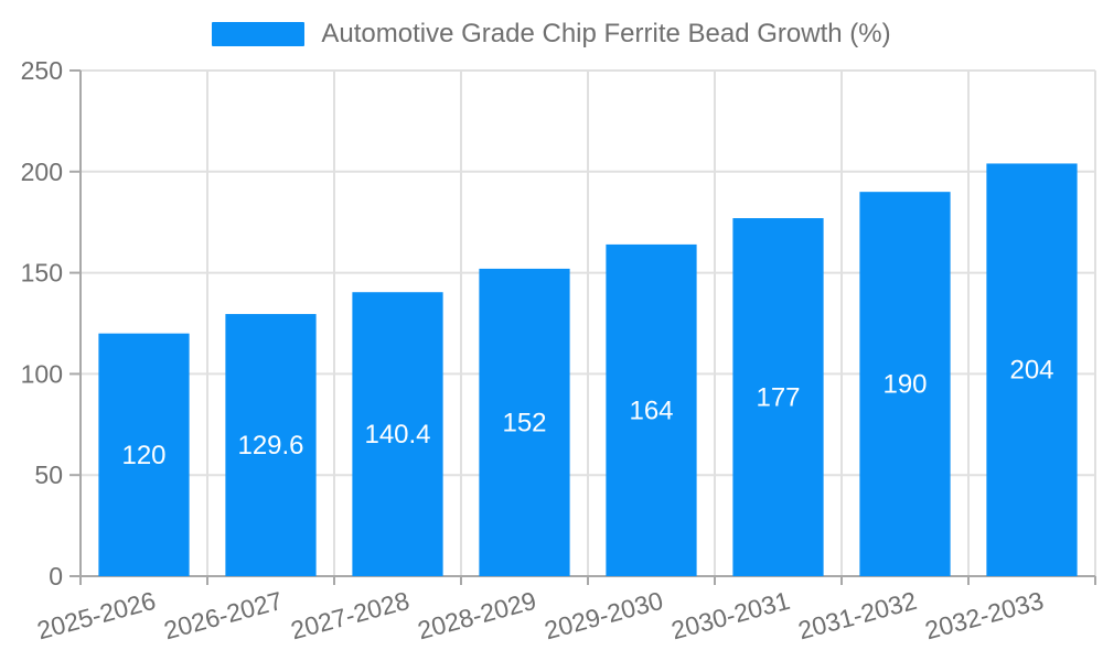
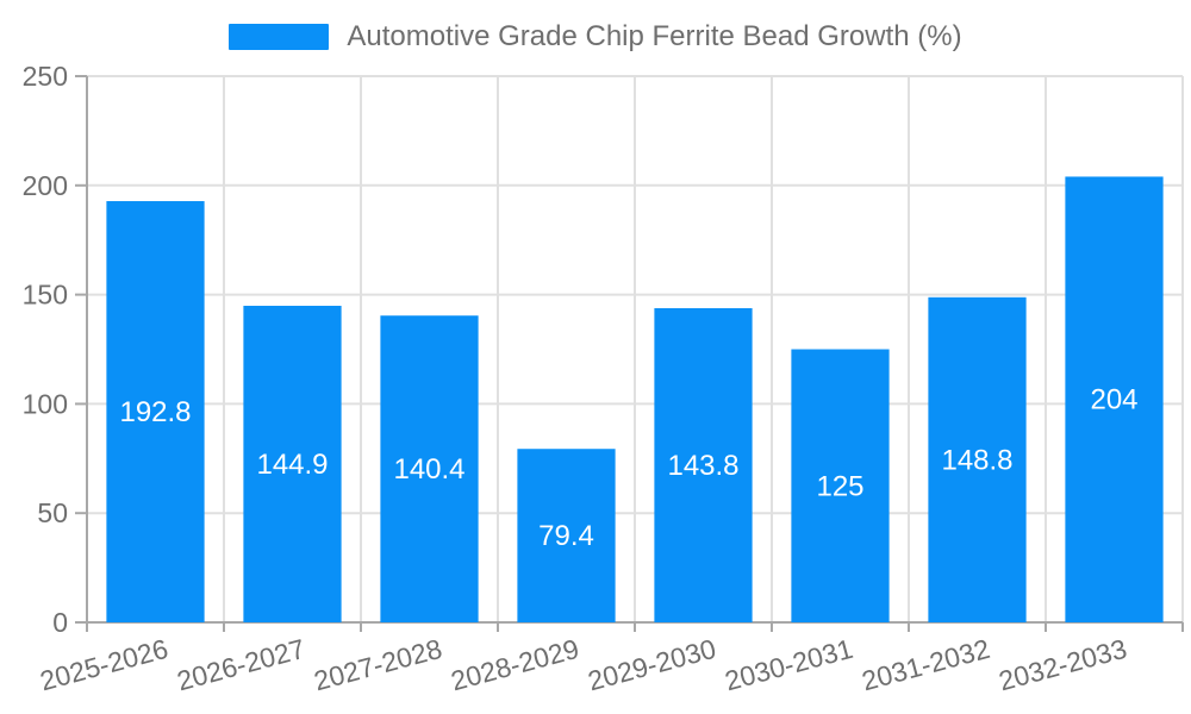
2025-2026: 120 -> 192.8
2026-2027: 129.6 -> 144.9
2028-2029: 152 -> 79.4
2029-2030: 164 -> 143.8
2030-2031: 177 -> 125
2031-2032: 190 -> 148.8
